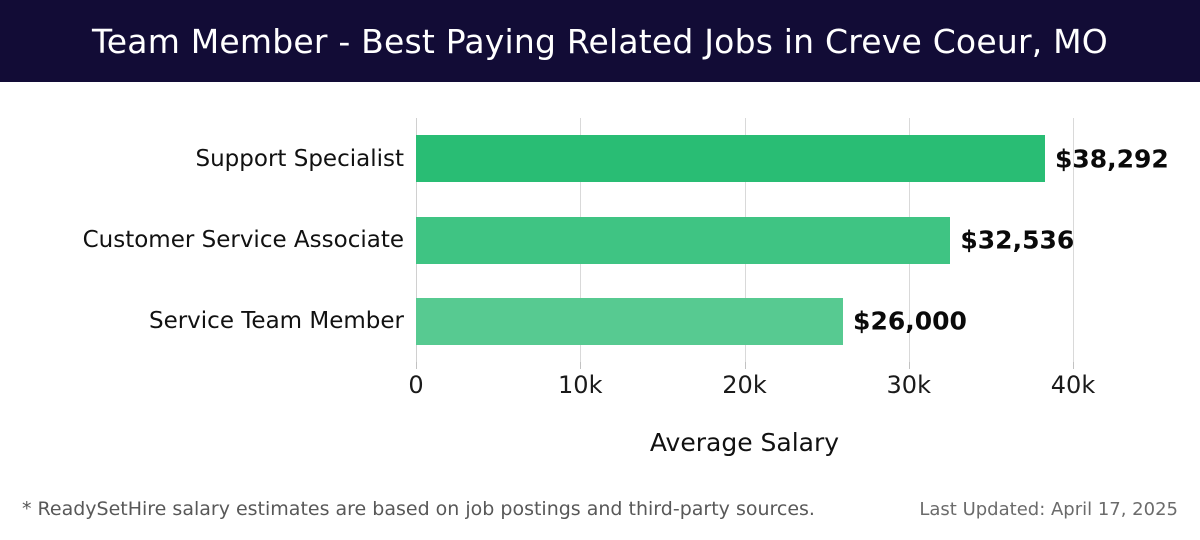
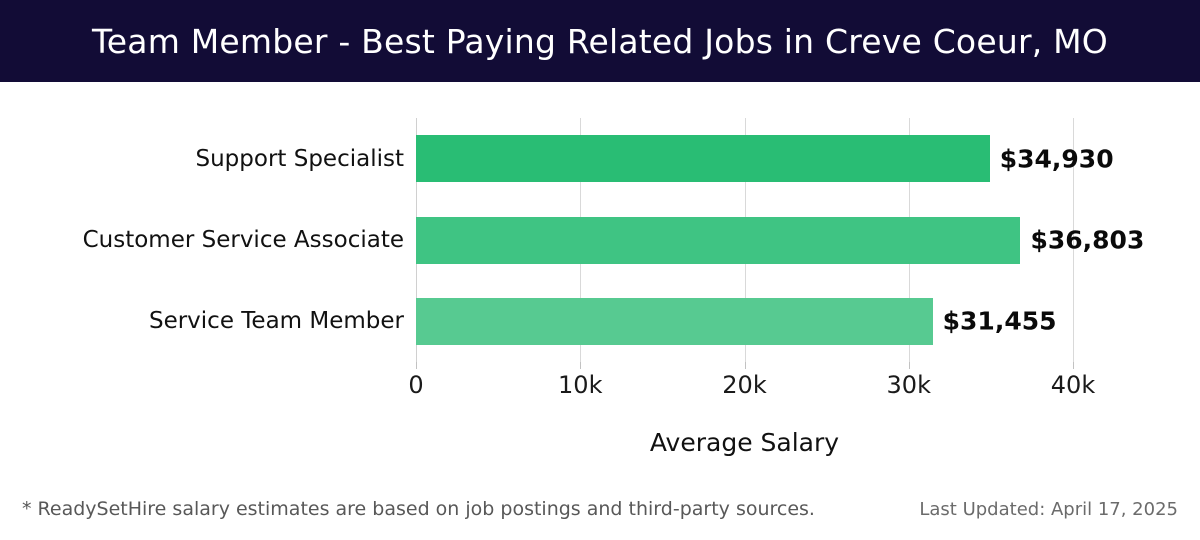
Support Specialist: $38,292 -> $34,930
Customer Service Associate: $32,536 -> $36,803
Service Team Member: $26,000 -> $31,455
